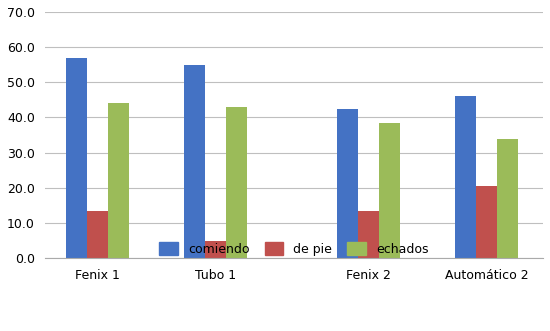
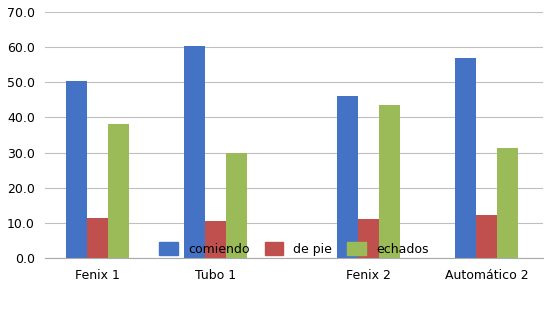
comiendo/Fenix 1: 57.0 -> 50.3
de pie/Fenix 1: 13.5 -> 11.3
echados/Fenix 1: 44.0 -> 38.2
comiendo/Tubo 1: 55.0 -> 60.4
de pie/Tubo 1: 5.0 -> 10.7
echados/Tubo 1: 43.0 -> 29.8
comiendo/Fenix 2: 42.5 -> 46.2
de pie/Fenix 2: 13.5 -> 11.0
echados/Fenix 2: 38.5 -> 43.5
comiendo/Automático 2: 46.0 -> 57.0
de pie/Automático 2: 20.5 -> 12.3
echados/Automático 2: 34.0 -> 31.2
